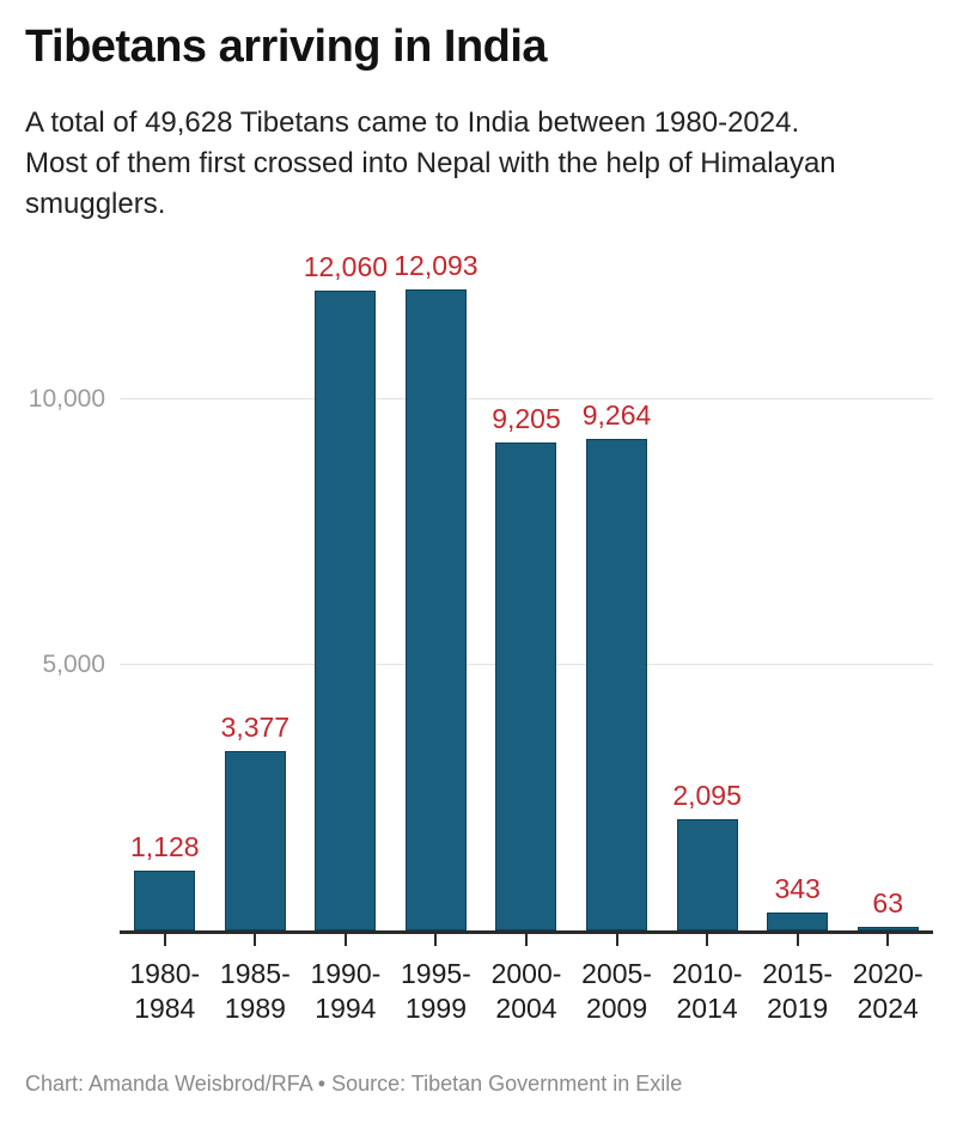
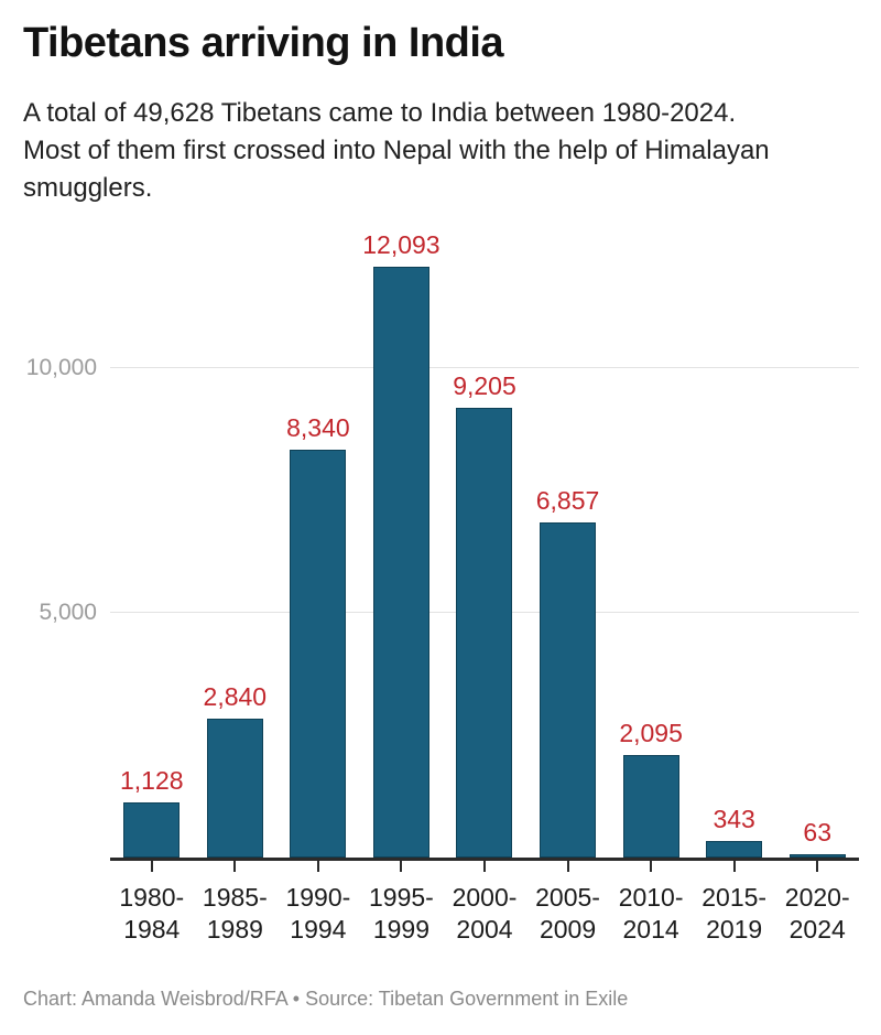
1985-1989: 3,377 -> 2,840
1990-1994: 12,060 -> 8,340
2005-2009: 9,264 -> 6,857
